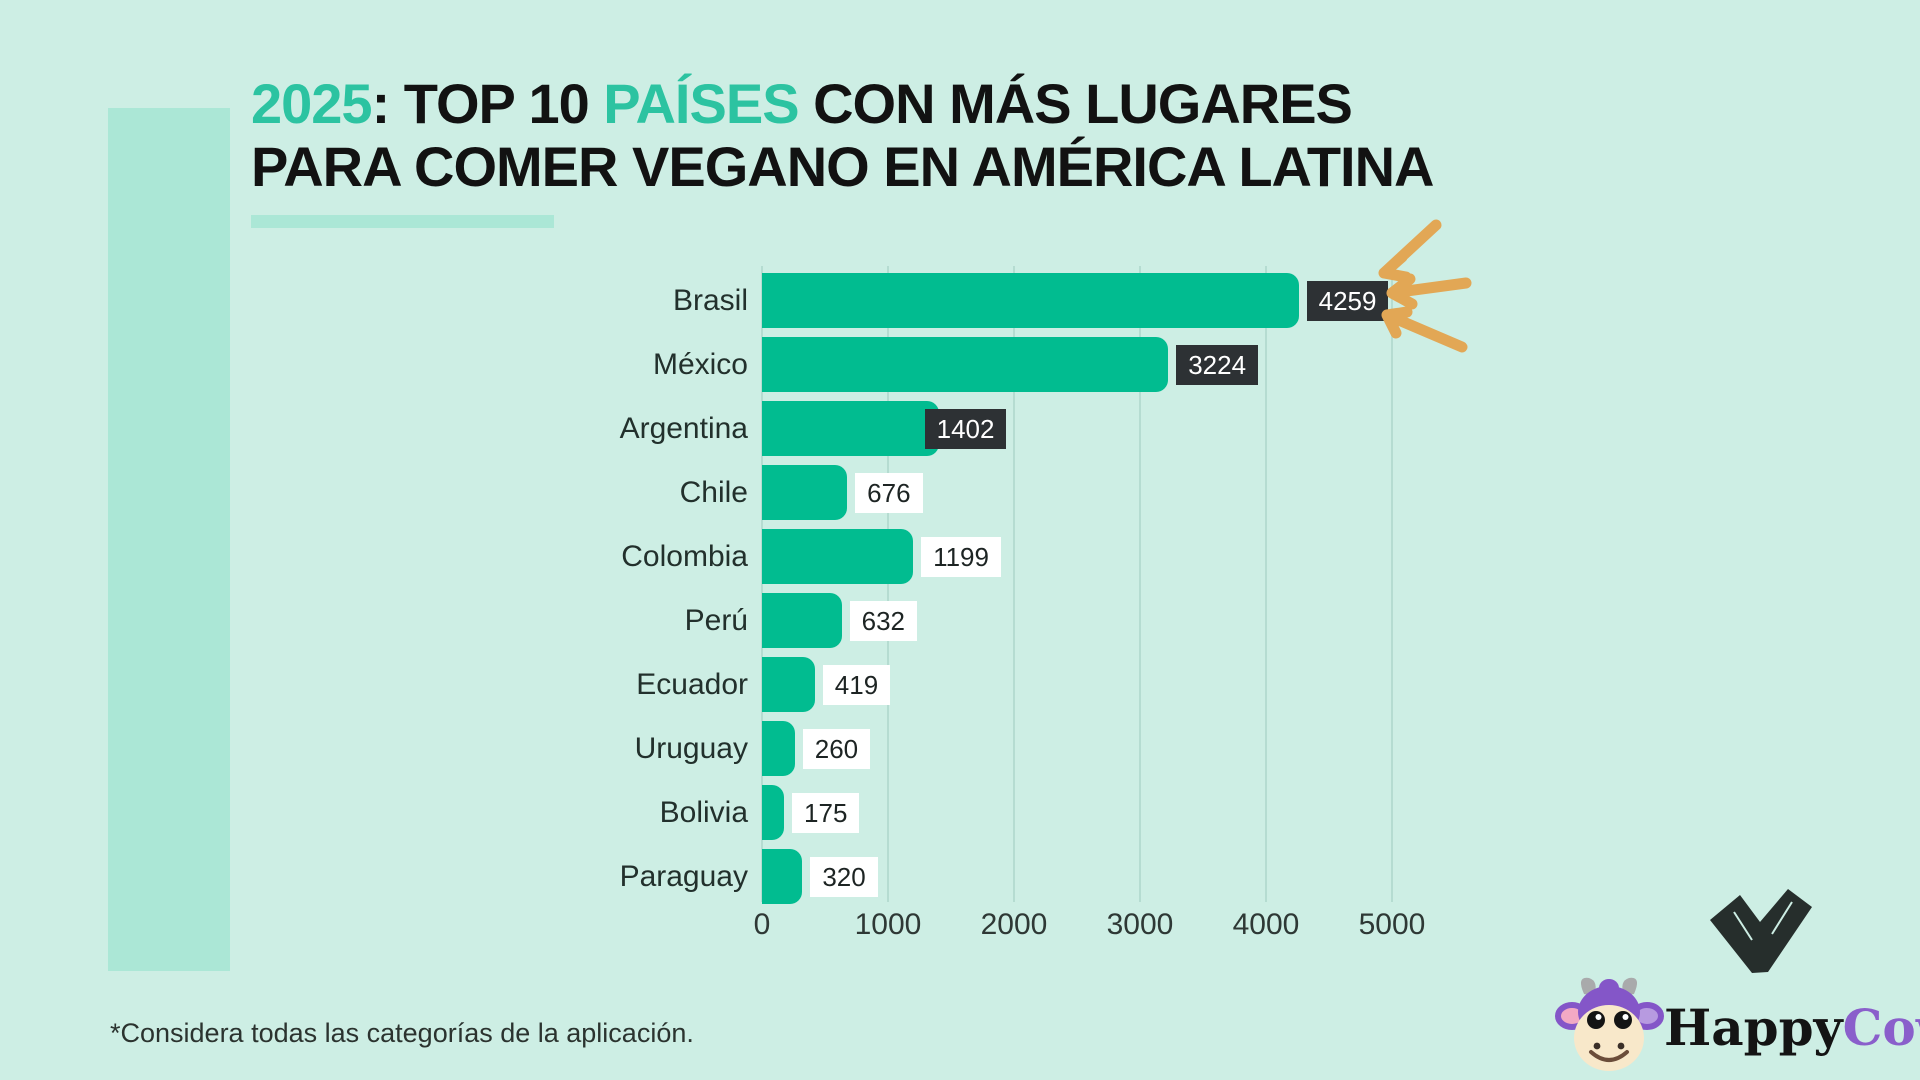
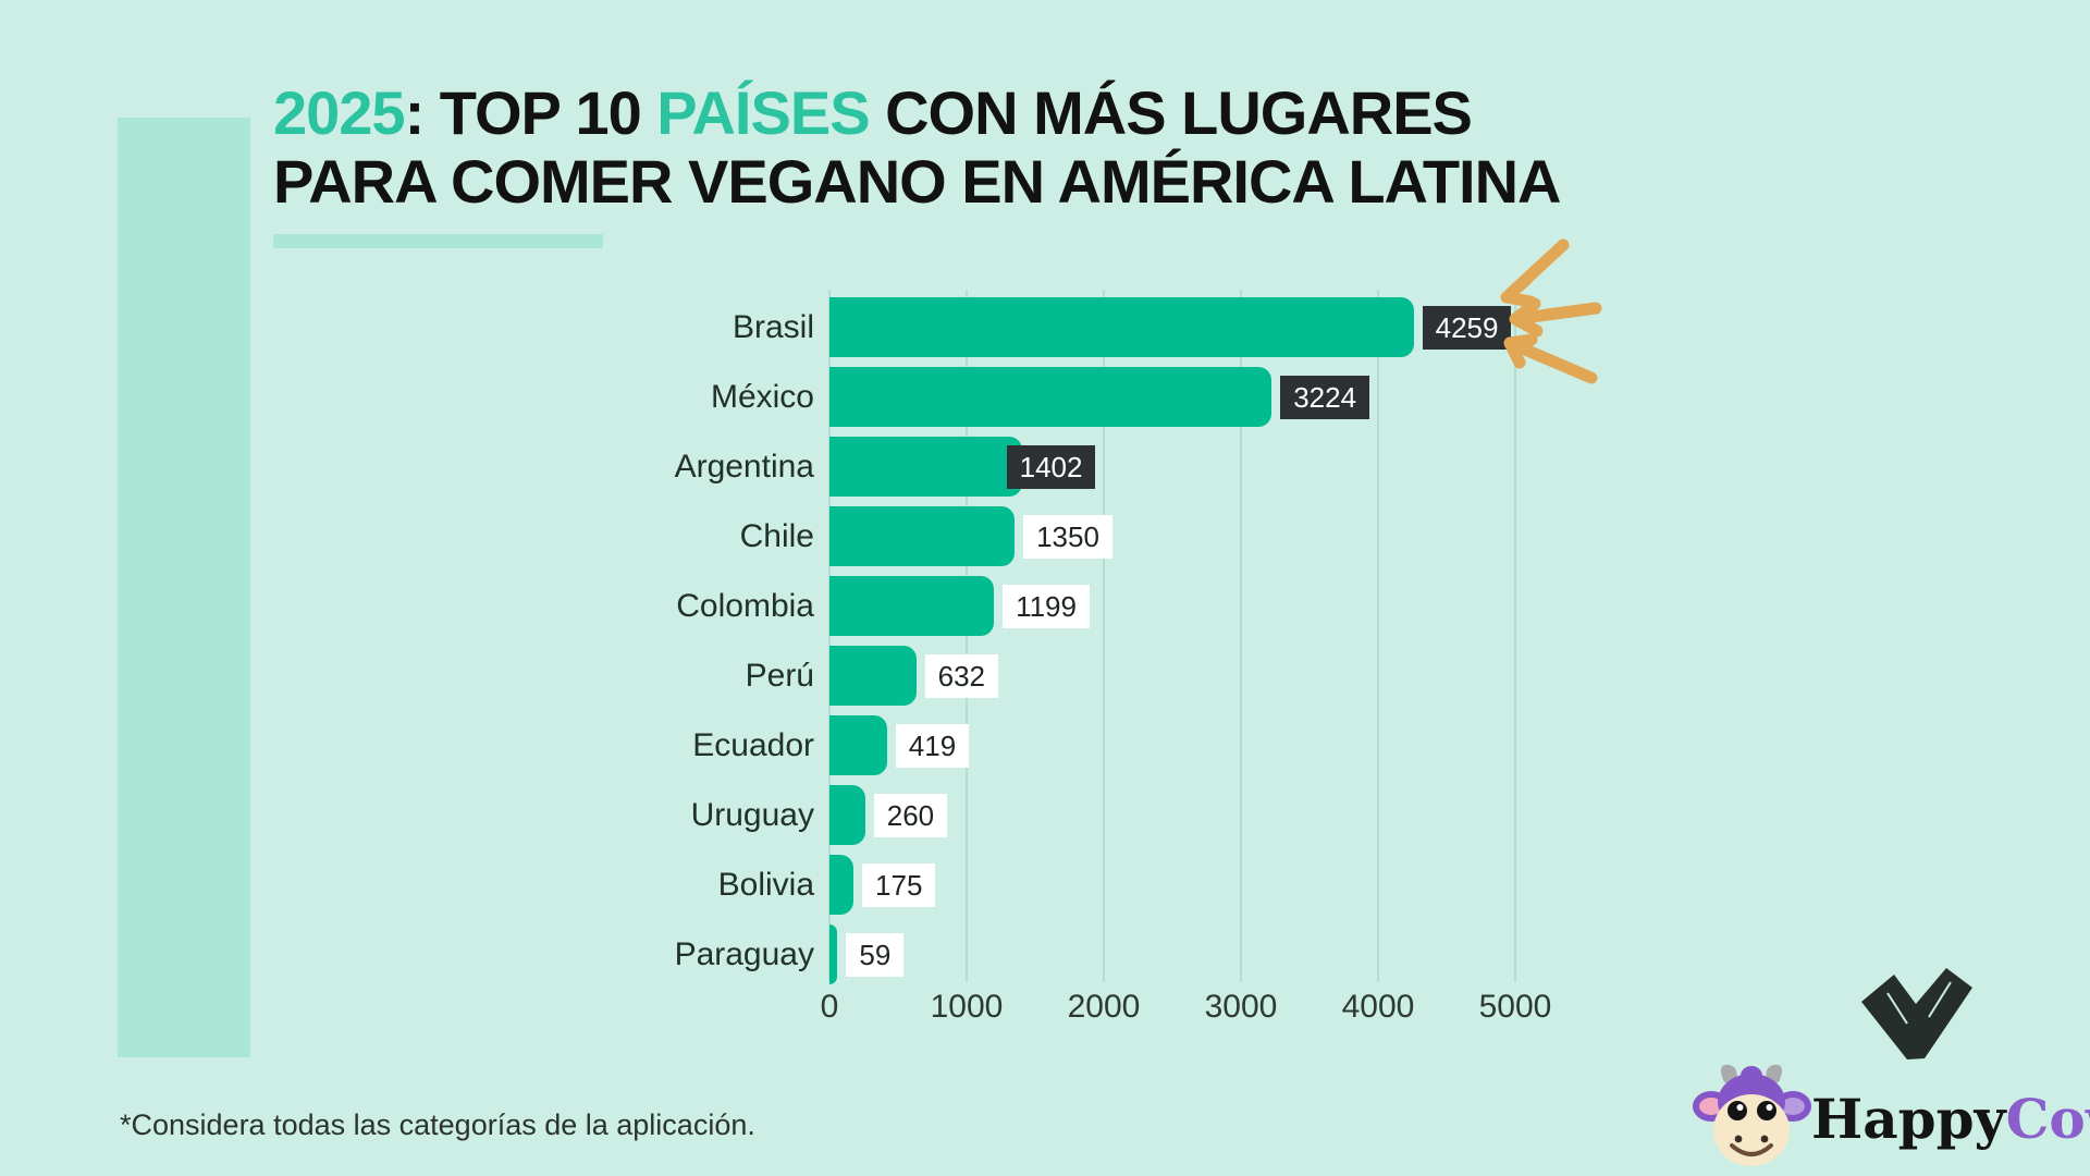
Chile: 676 -> 1350
Paraguay: 320 -> 59
